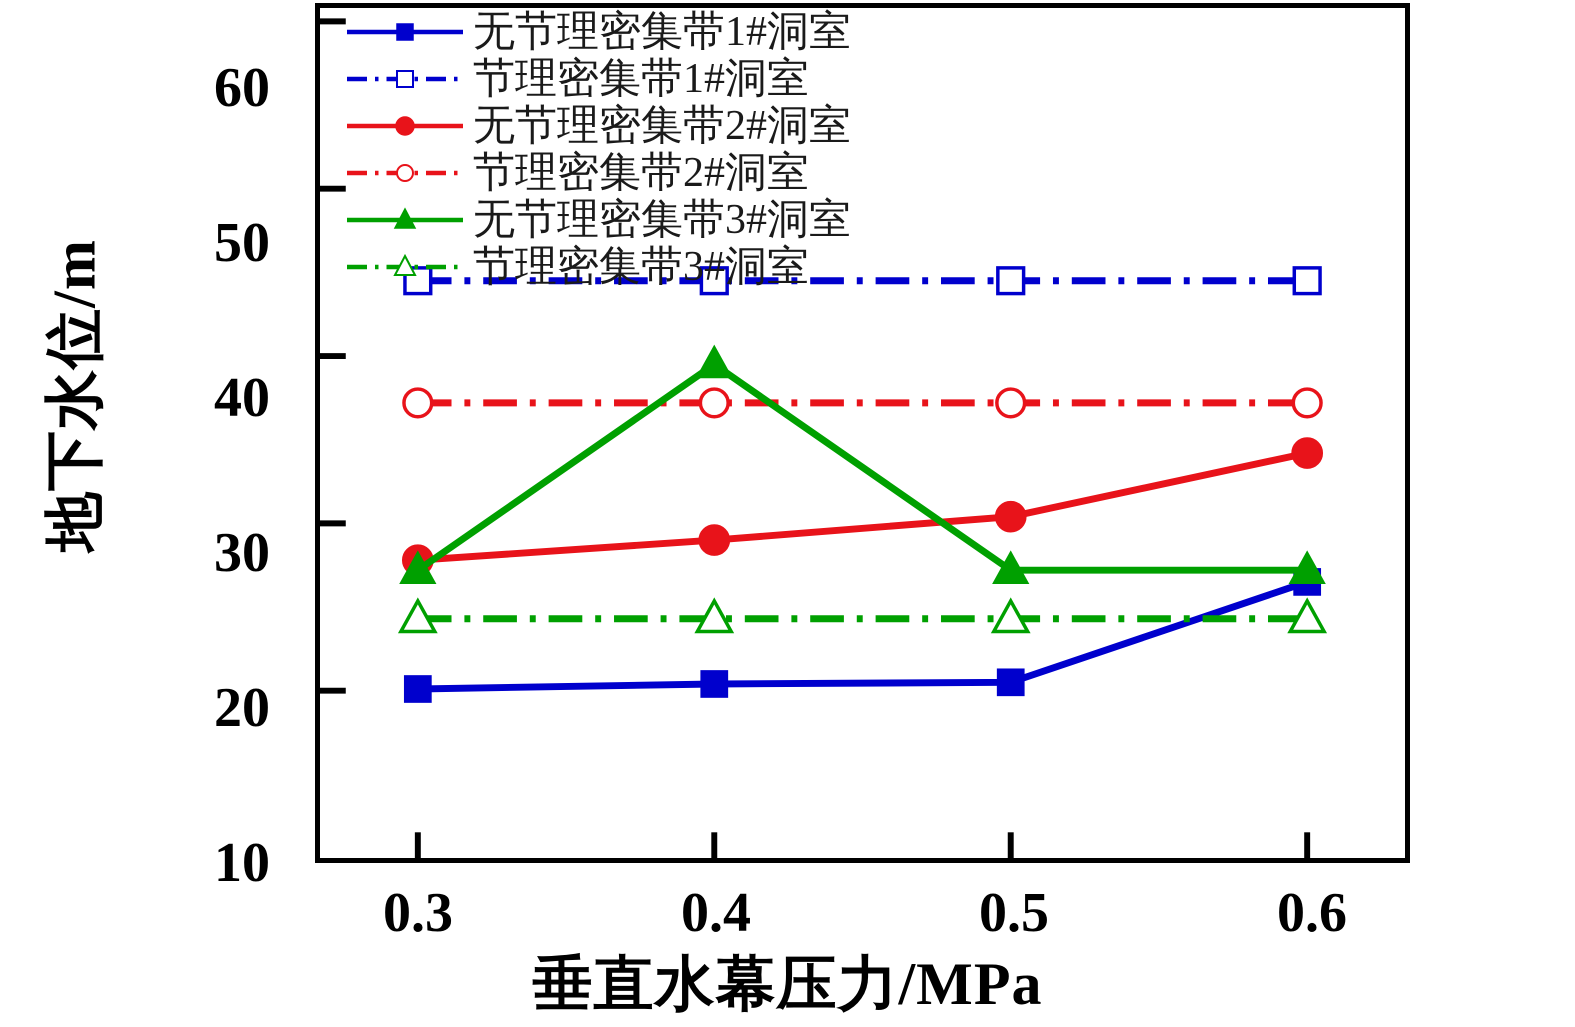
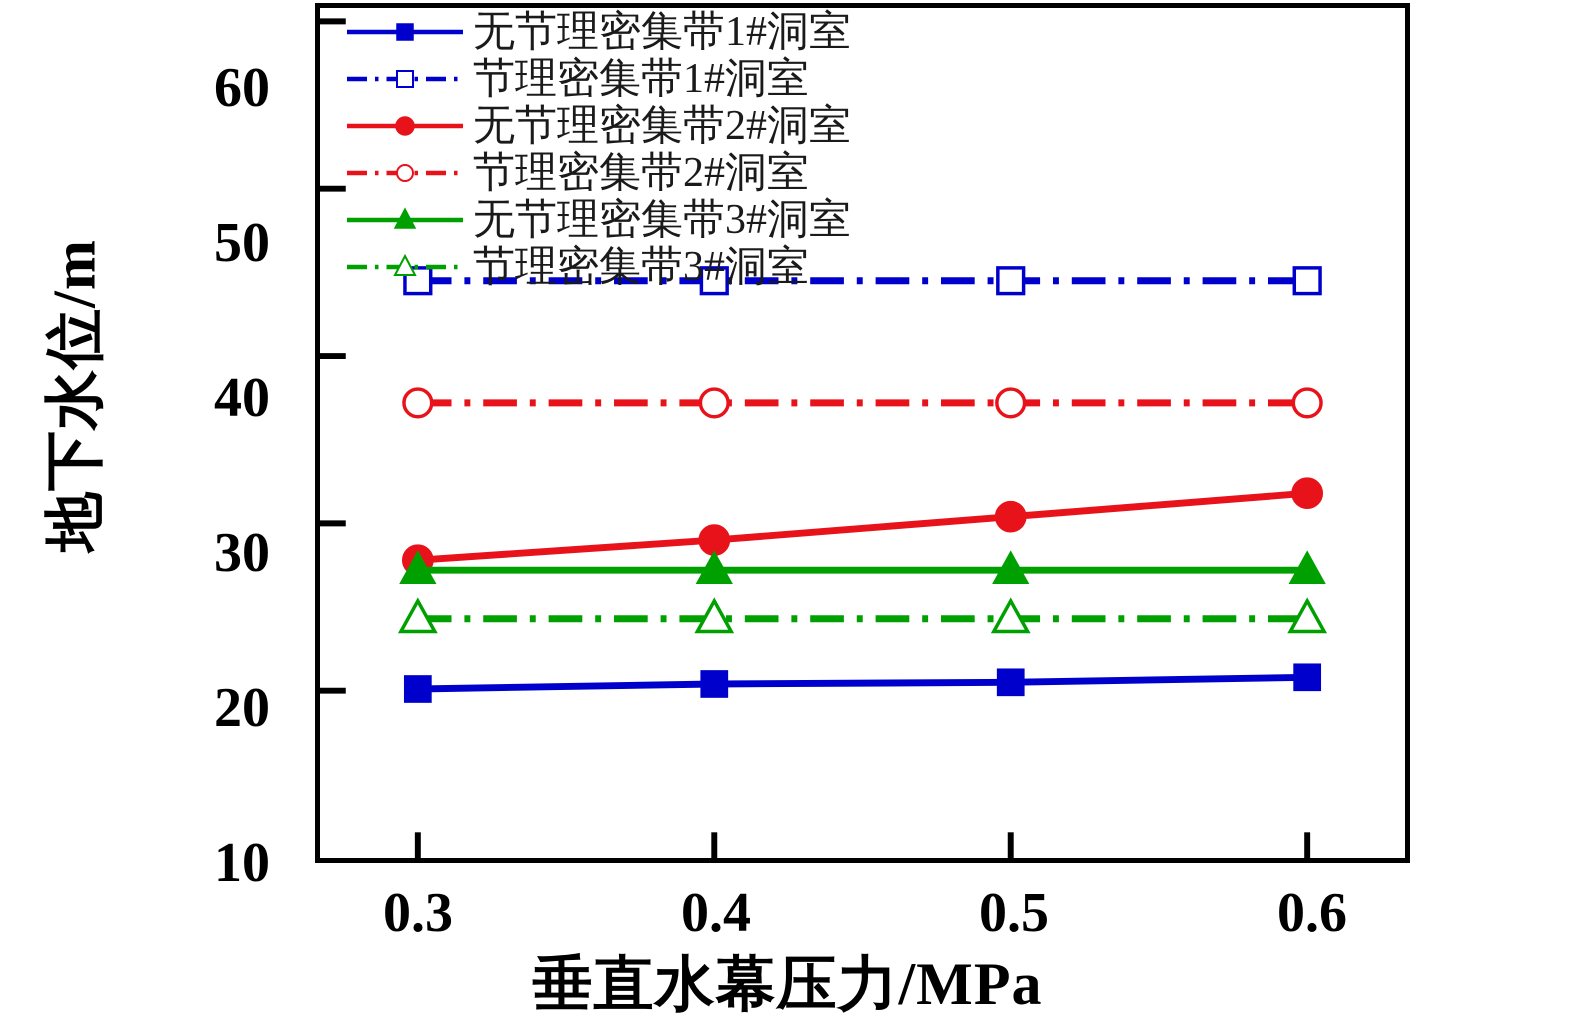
无节理密集带3#洞室/0.4: 39.5 -> 27.2
无节理密集带1#洞室/0.6: 26.5 -> 20.8
无节理密集带2#洞室/0.6: 34.2 -> 31.8
